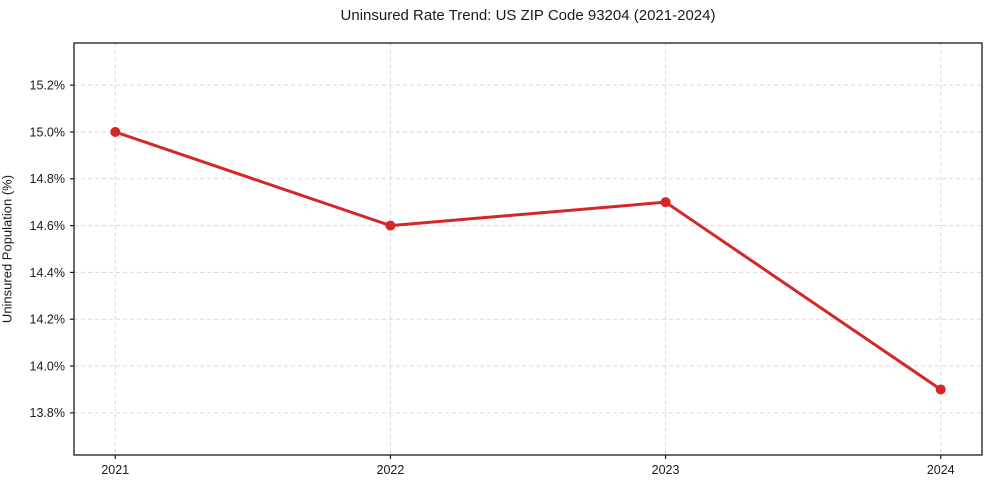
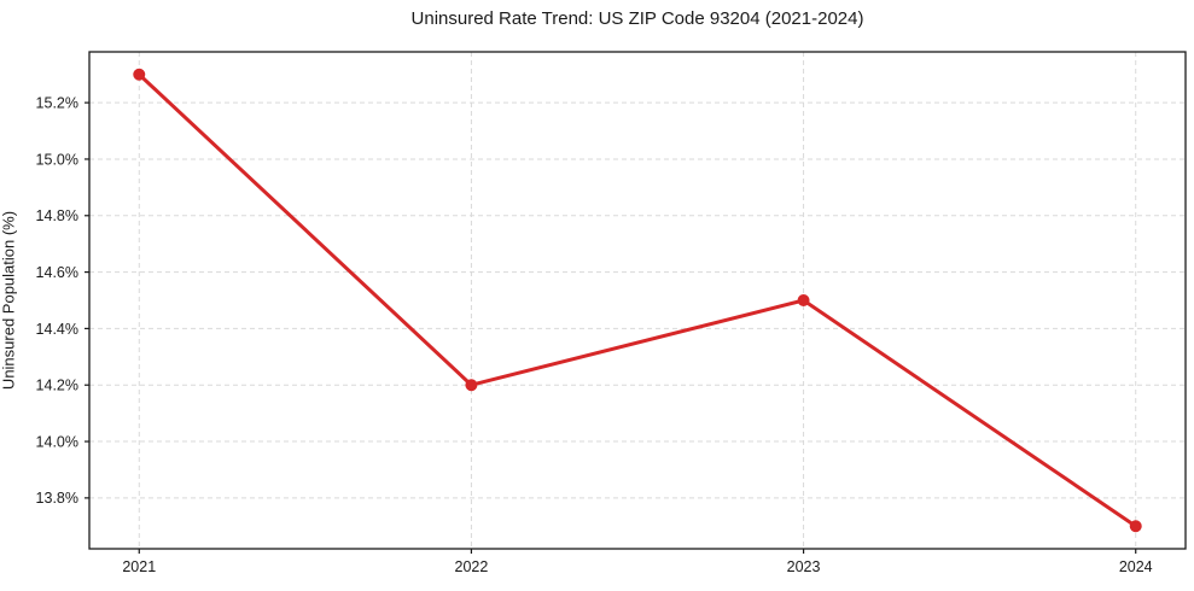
2021: 15.0% -> 15.3%
2022: 14.6% -> 14.2%
2023: 14.7% -> 14.5%
2024: 13.9% -> 13.7%
